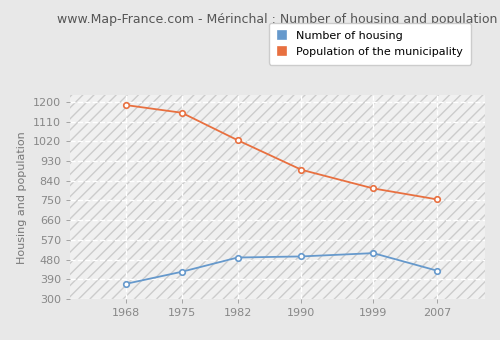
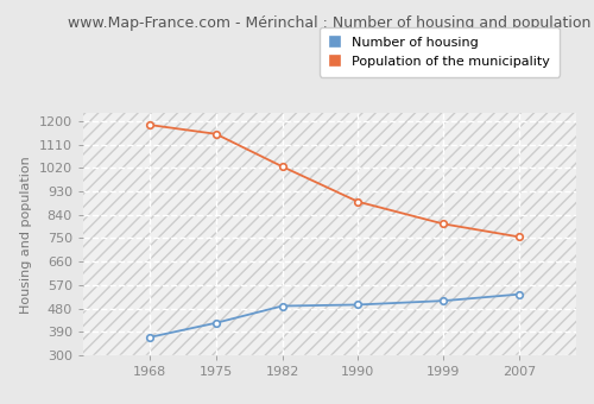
Number of housing/2007: 430 -> 535
